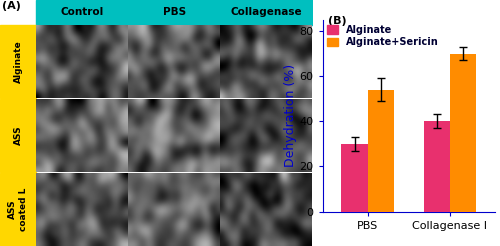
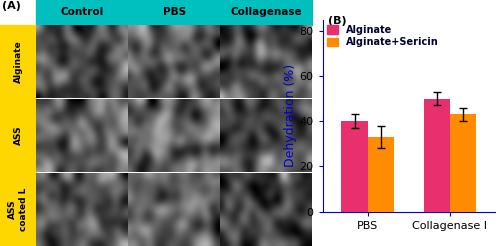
Alginate/PBS: 30 -> 40
Alginate+Sericin/PBS: 54 -> 33
Alginate/Collagenase I: 40 -> 50
Alginate+Sericin/Collagenase I: 70 -> 43
